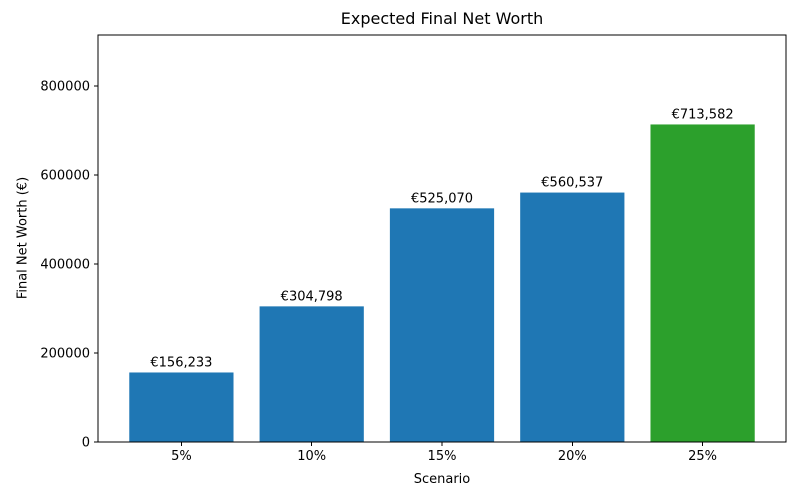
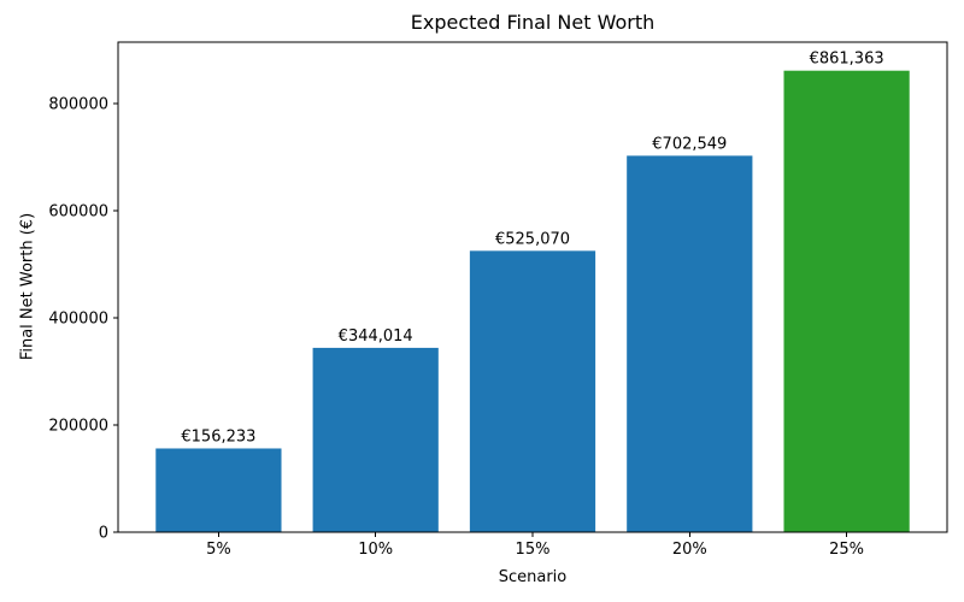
10%: €304,798 -> €344,014
20%: €560,537 -> €702,549
25%: €713,582 -> €861,363
